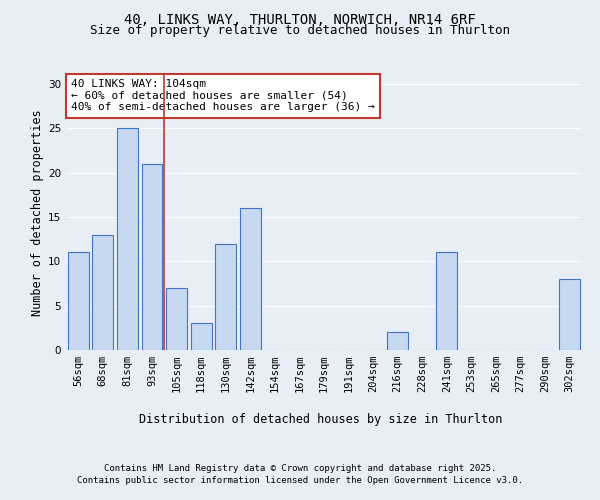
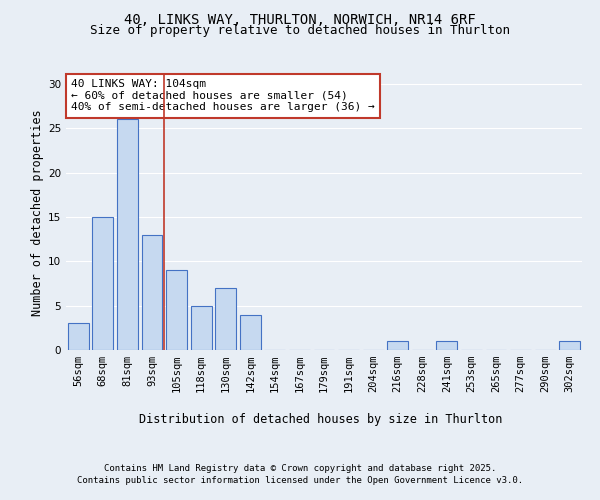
56sqm: 11 -> 3
68sqm: 13 -> 15
81sqm: 25 -> 26
93sqm: 21 -> 13
105sqm: 7 -> 9
118sqm: 3 -> 5
130sqm: 12 -> 7
142sqm: 16 -> 4
216sqm: 2 -> 1
241sqm: 11 -> 1
302sqm: 8 -> 1
